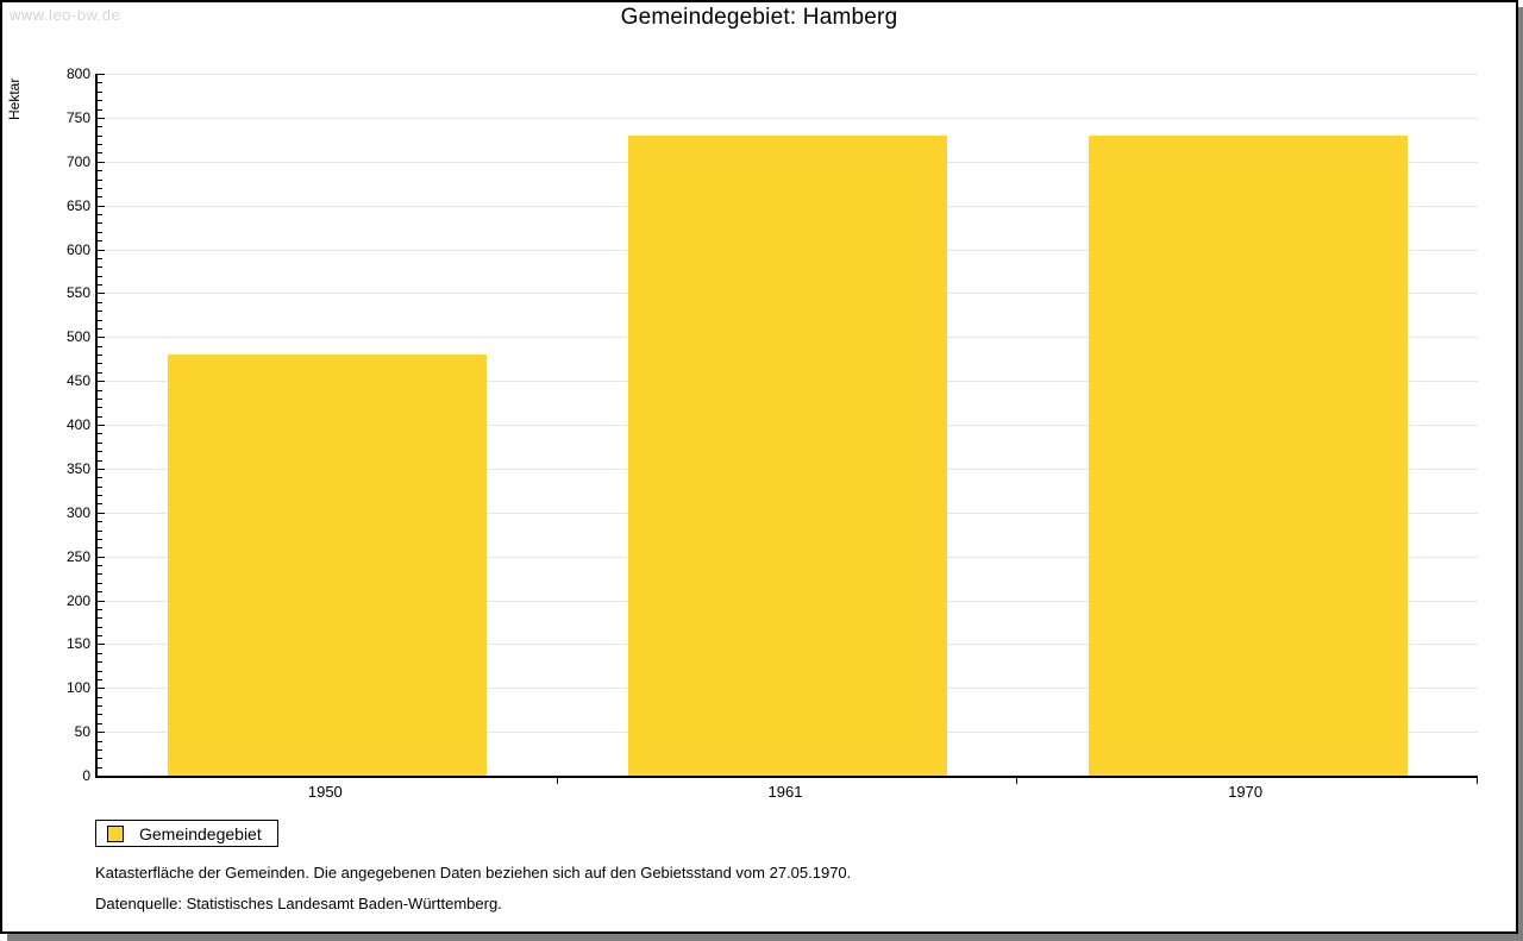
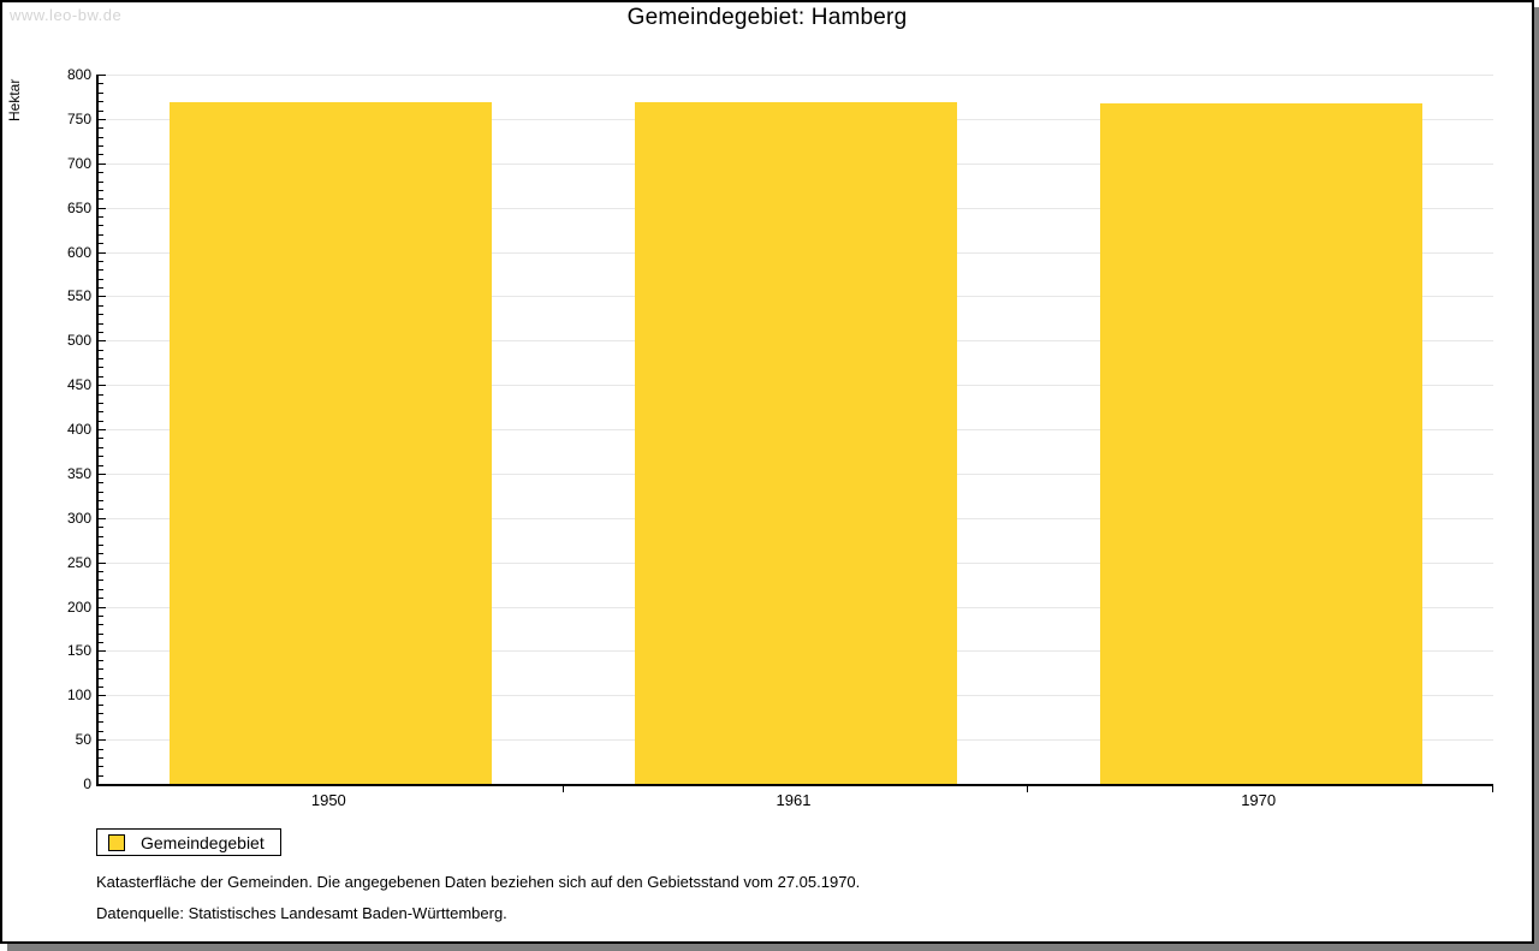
1950: 480 -> 770
1961: 730 -> 770
1970: 730 -> 770
